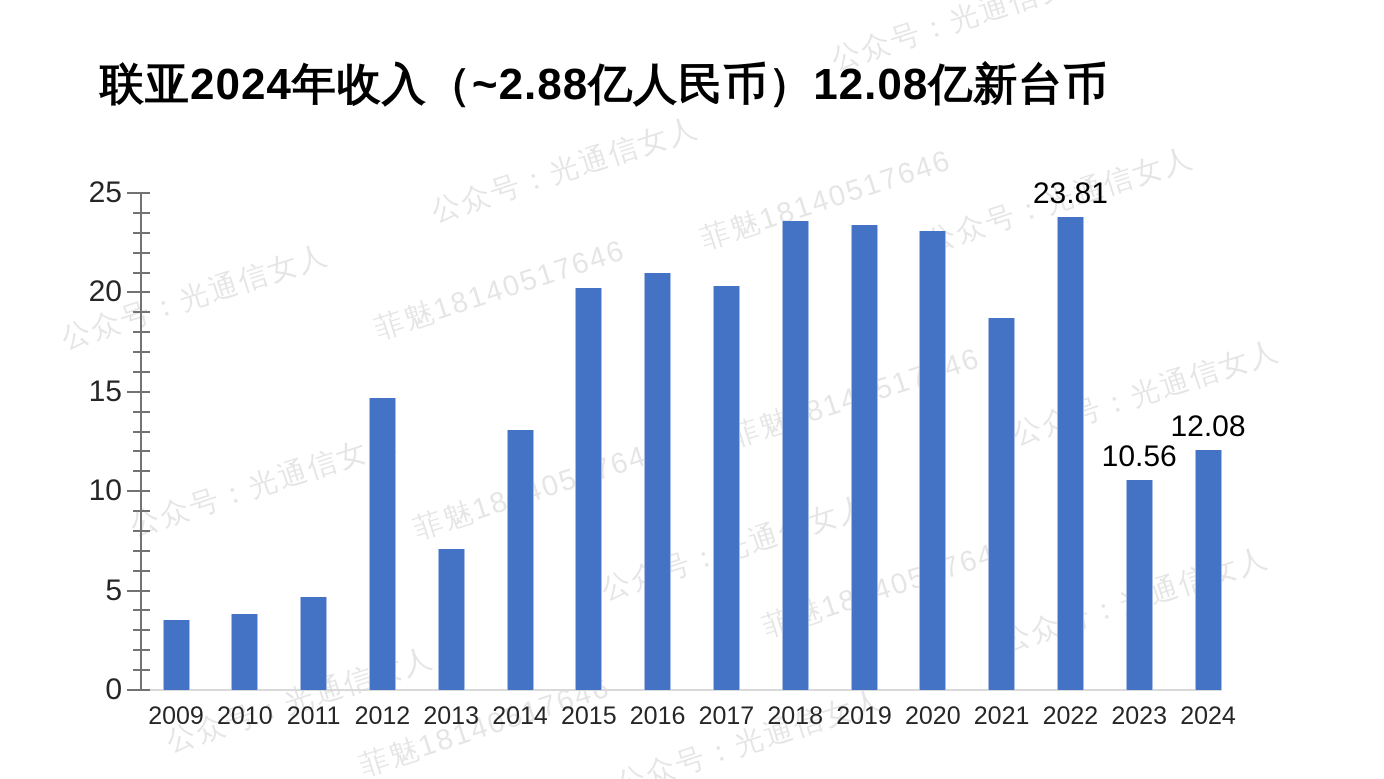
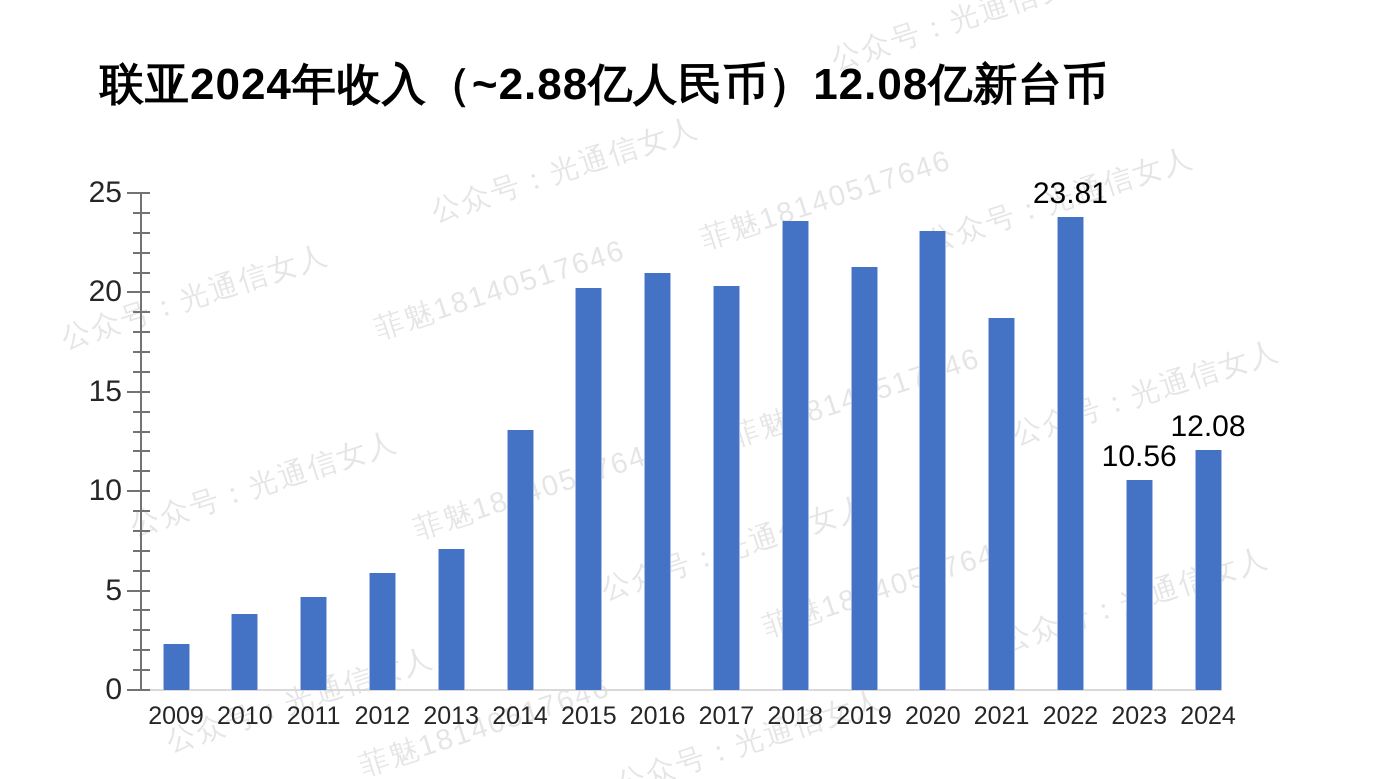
2009: 3.5 -> 2.3
2012: 14.7 -> 5.9
2019: 23.4 -> 21.3
